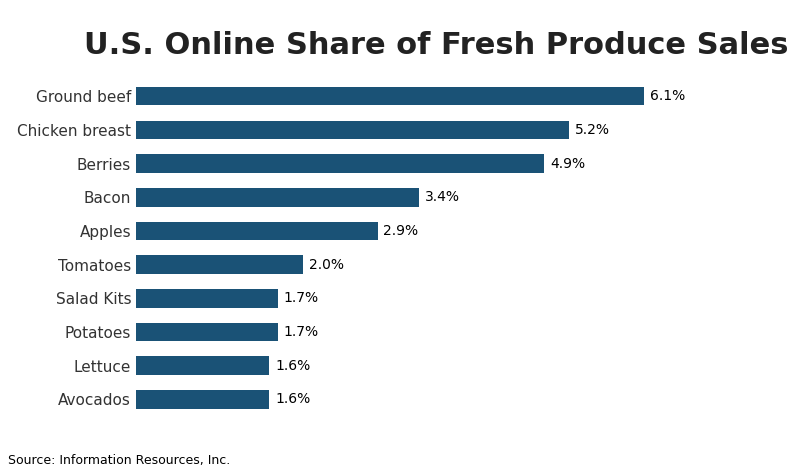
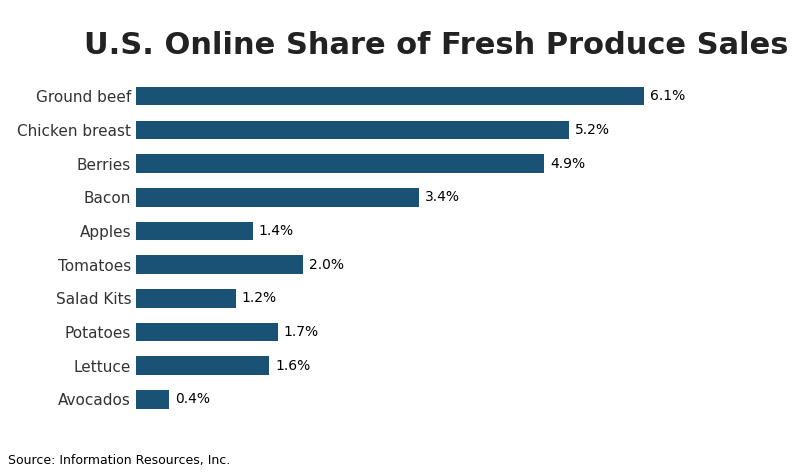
Apples: 2.9% -> 1.4%
Salad Kits: 1.7% -> 1.2%
Avocados: 1.6% -> 0.4%
